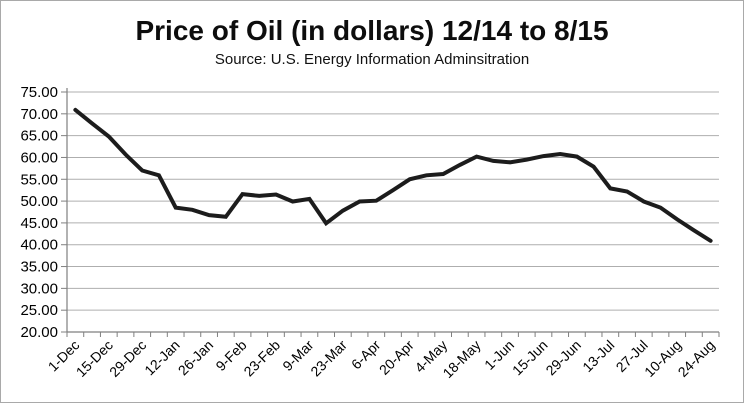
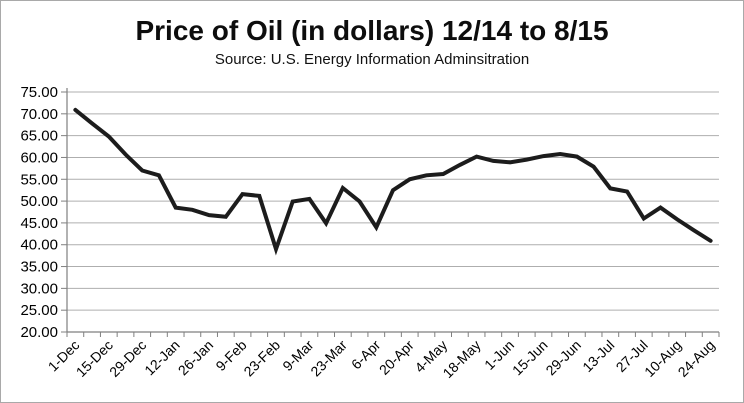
23-Feb: 52 -> 39
23-Mar: 48 -> 53
6-Apr: 50 -> 44
27-Jul: 50 -> 46
